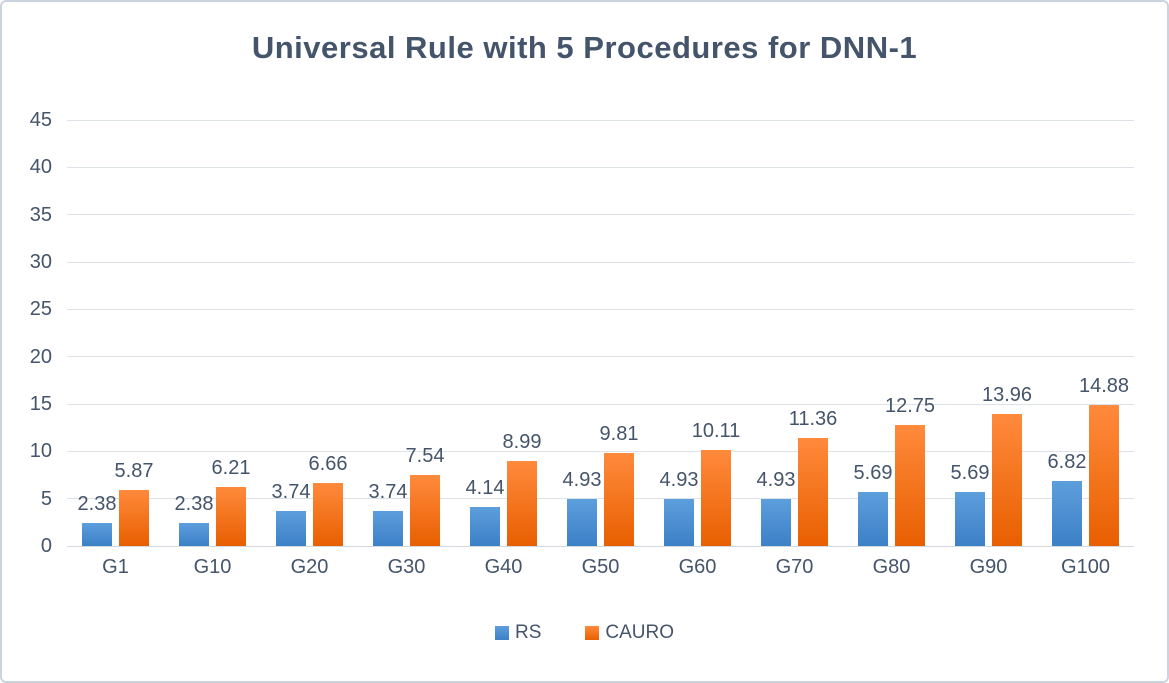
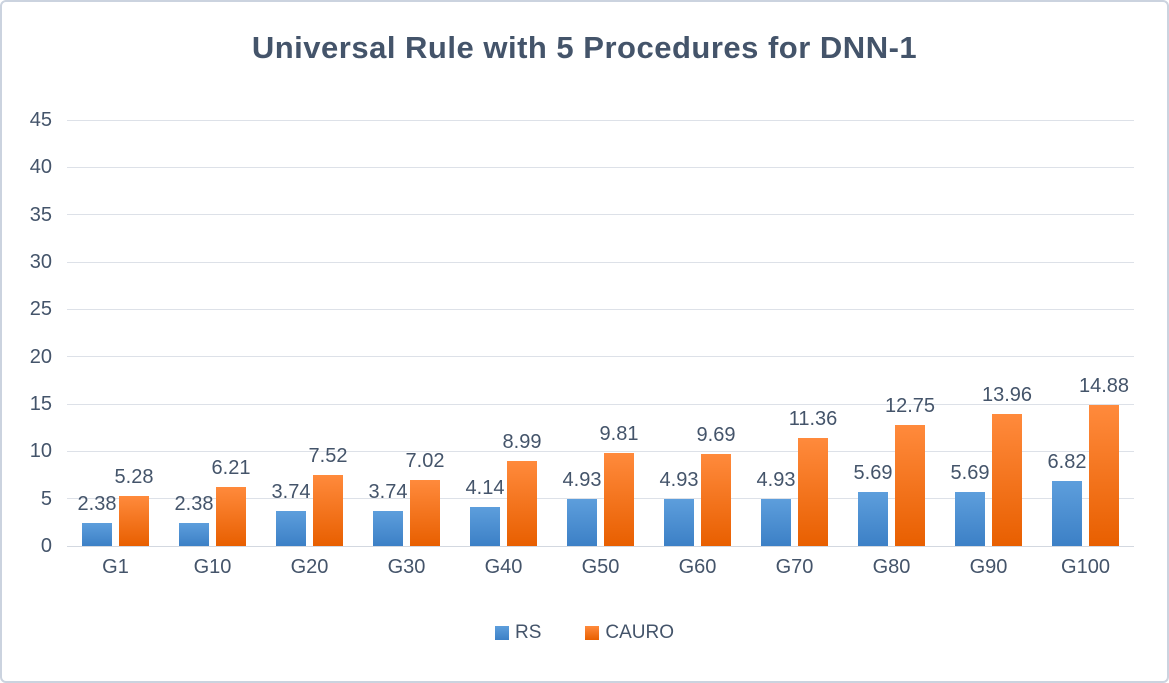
CAURO/G1: 5.87 -> 5.28
CAURO/G20: 6.66 -> 7.52
CAURO/G30: 7.54 -> 7.02
CAURO/G60: 10.11 -> 9.69
